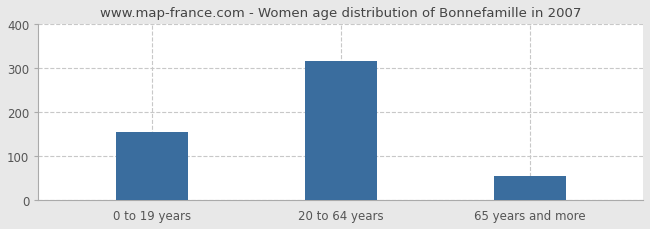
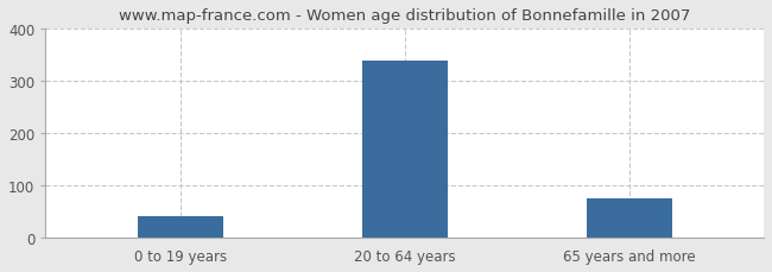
0 to 19 years: 155 -> 40
20 to 64 years: 317 -> 340
65 years and more: 54 -> 75
